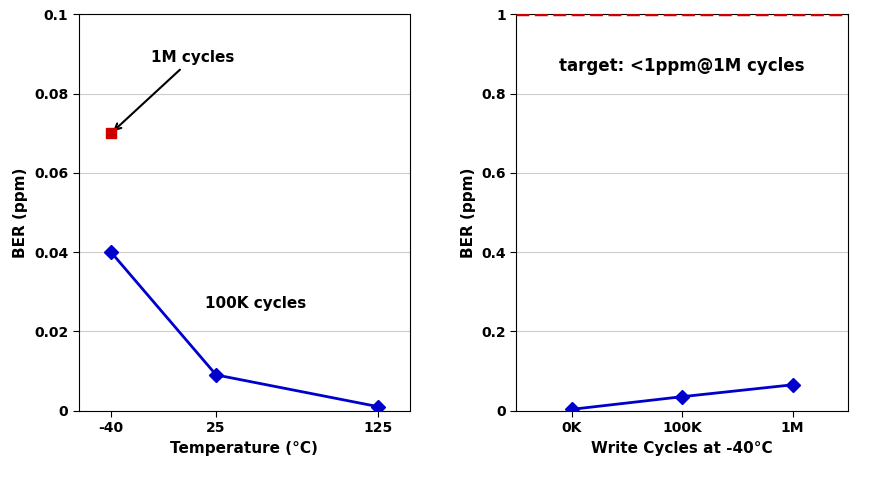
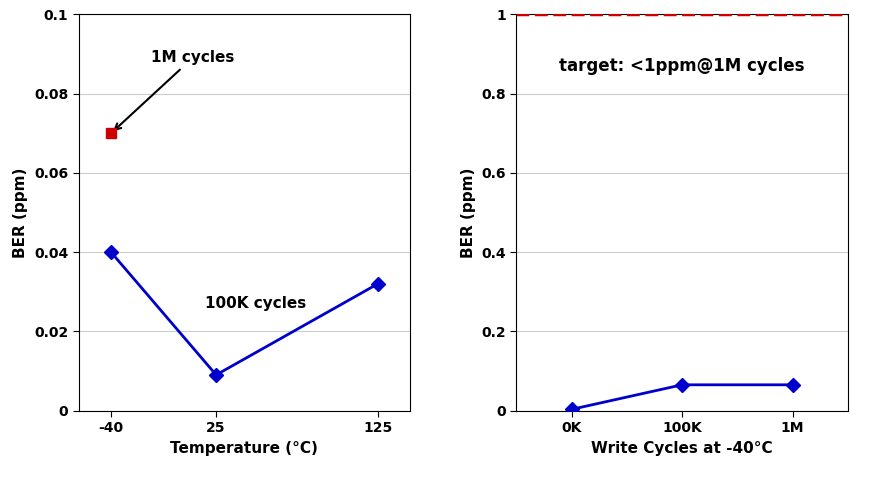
125: 0.001 -> 0.032
100K: 0.035 -> 0.065
